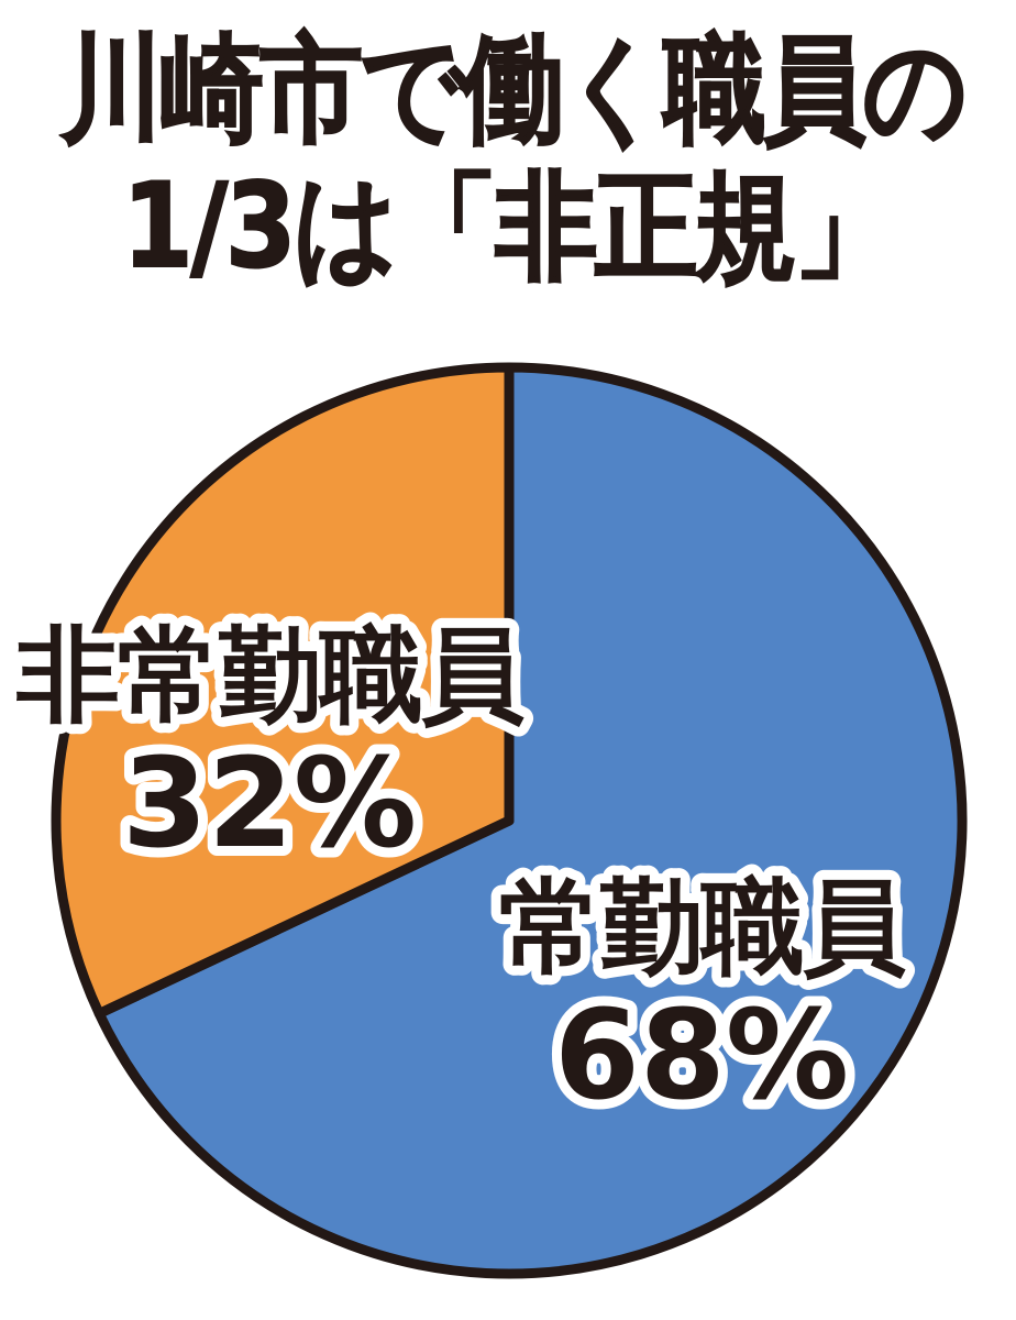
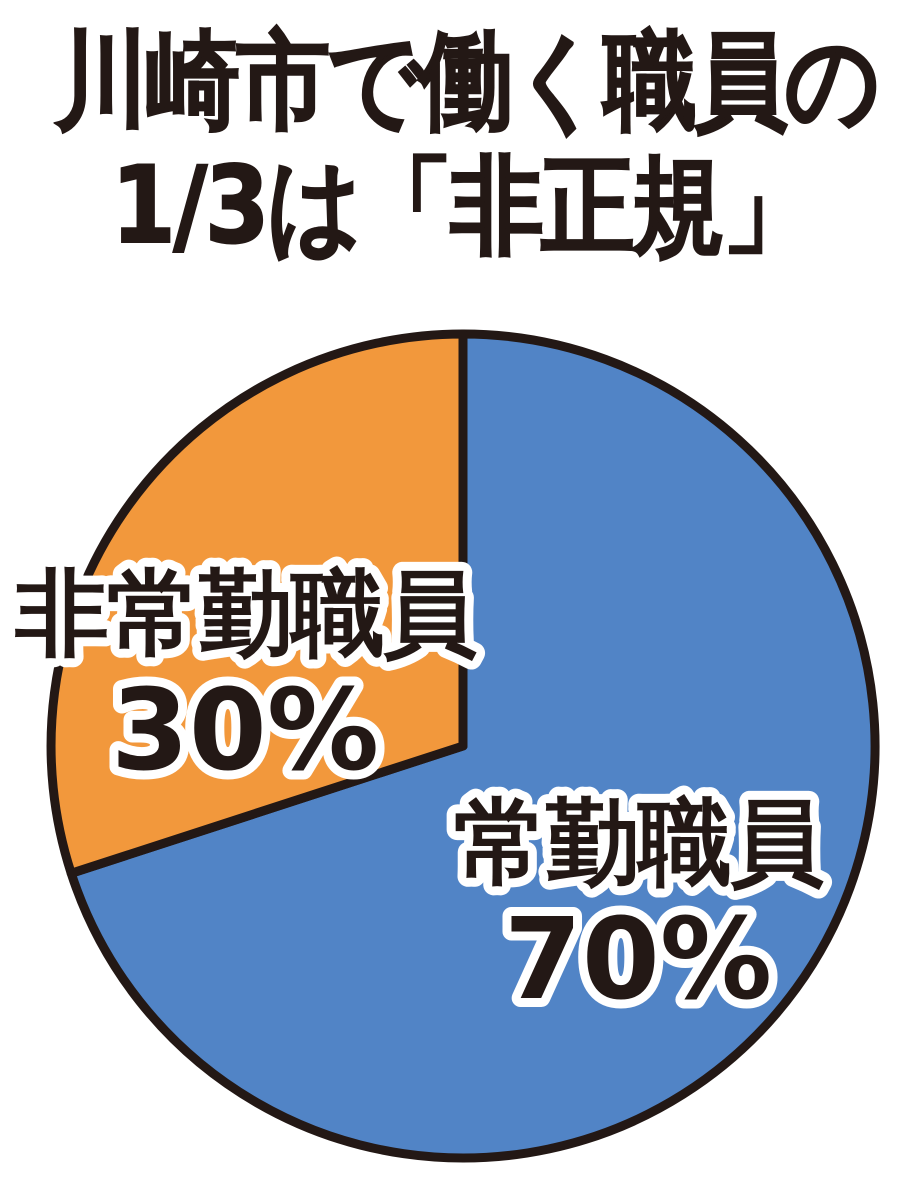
常勤職員: 68% -> 70%
非常勤職員: 32% -> 30%
